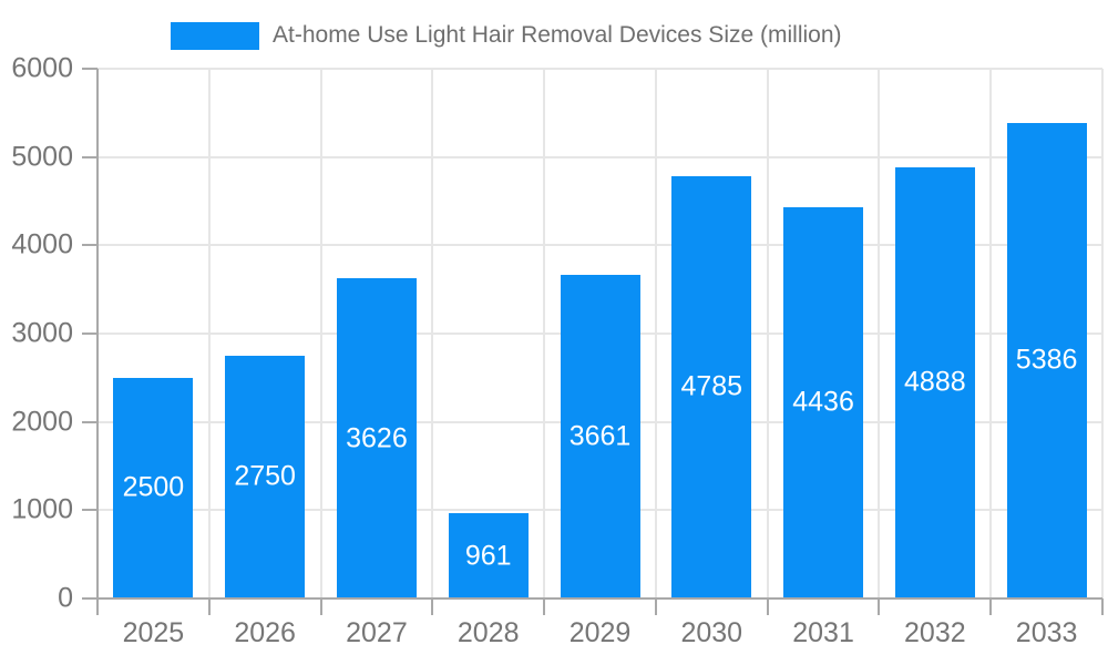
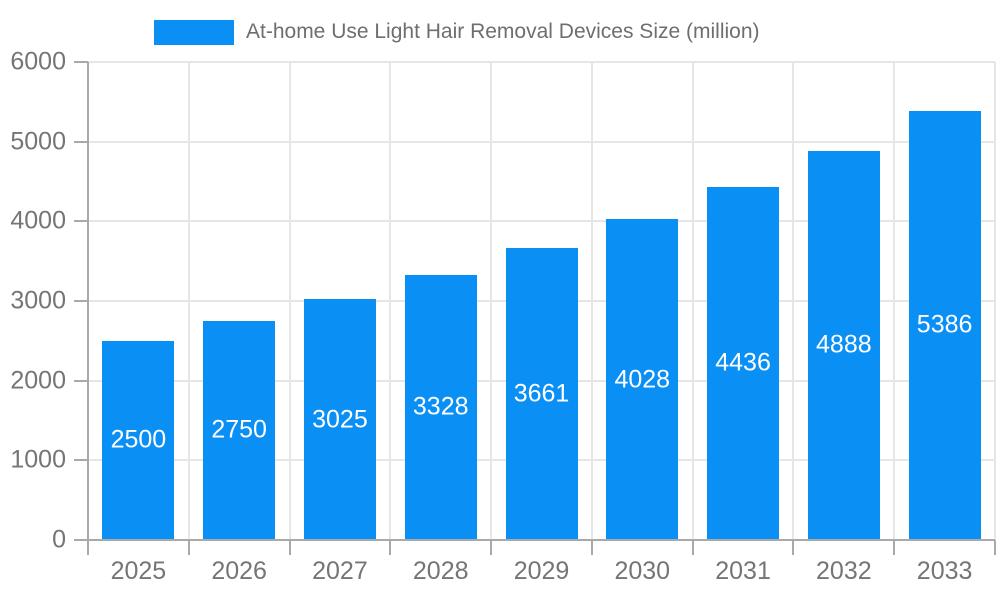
2027: 3626 -> 3025
2028: 961 -> 3328
2030: 4785 -> 4028
